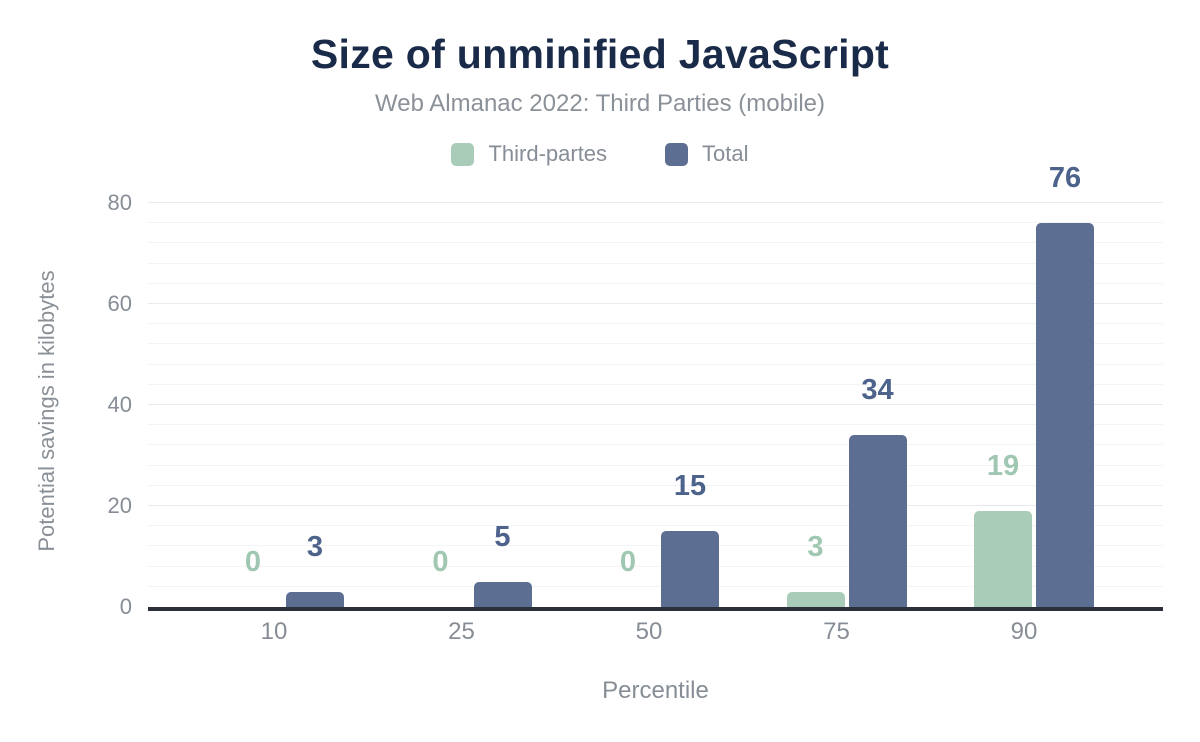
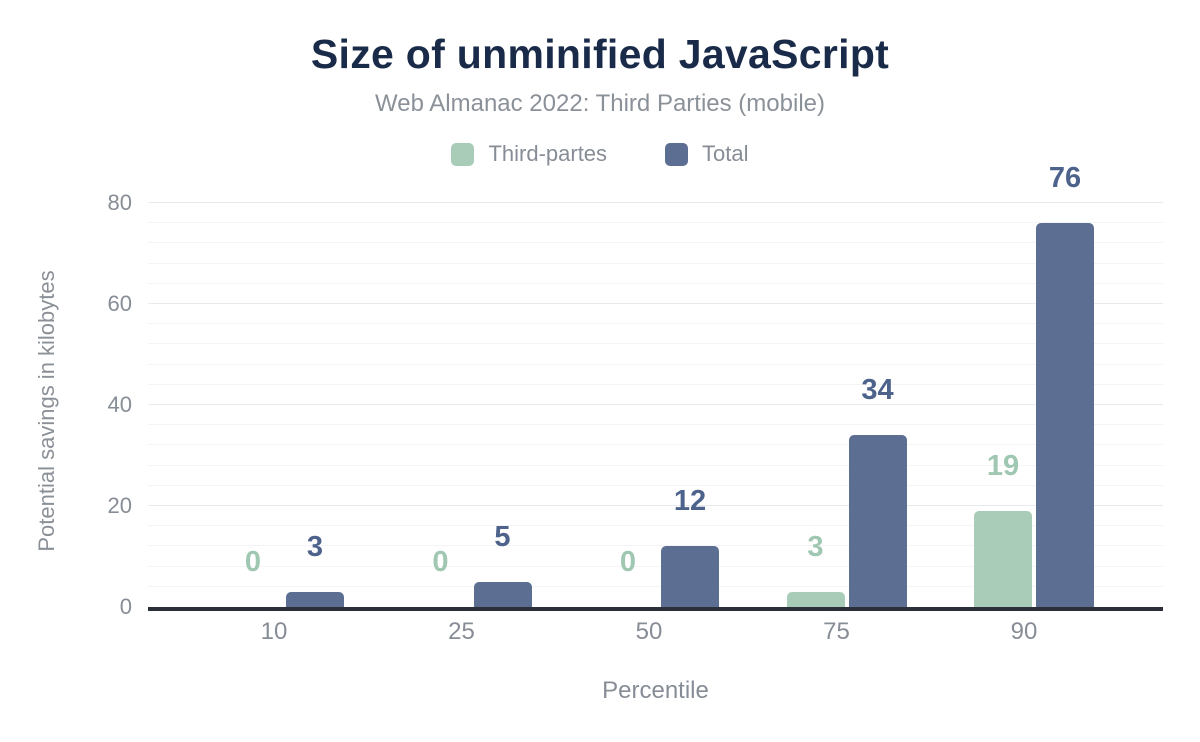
Total/50: 15 -> 12
